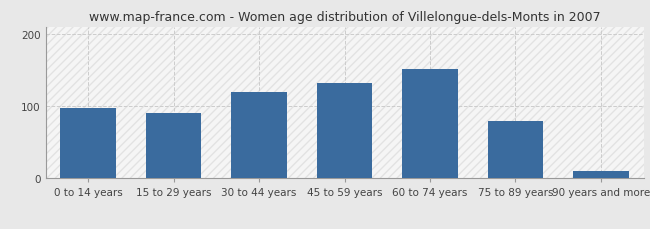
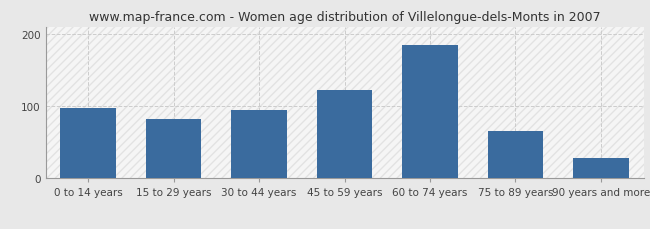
15 to 29 years: 90 -> 82
30 to 44 years: 120 -> 94
45 to 59 years: 132 -> 122
60 to 74 years: 152 -> 184
75 to 89 years: 80 -> 66
90 years and more: 10 -> 28
